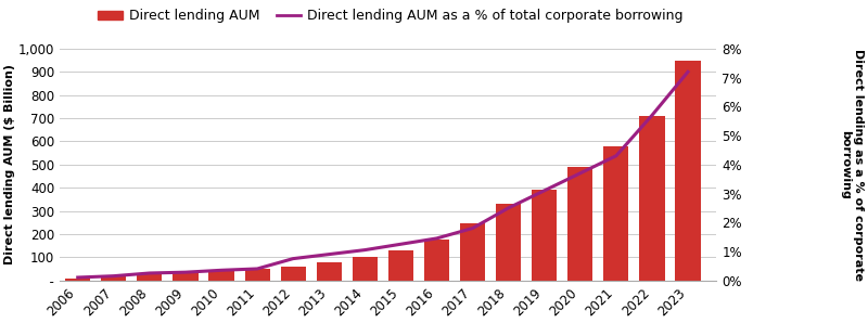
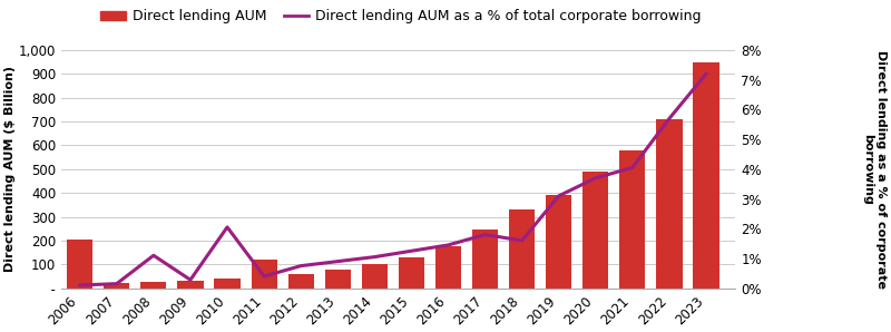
Direct lending AUM/2006: 7 -> 205
Direct lending AUM as a % of total corporate borrowing/2008: 0.25% -> 1.10%
Direct lending AUM as a % of total corporate borrowing/2010: 0.35% -> 2.05%
Direct lending AUM/2011: 50 -> 120
Direct lending AUM as a % of total corporate borrowing/2018: 2.50% -> 1.60%
Direct lending AUM as a % of total corporate borrowing/2021: 4.30% -> 4.05%
